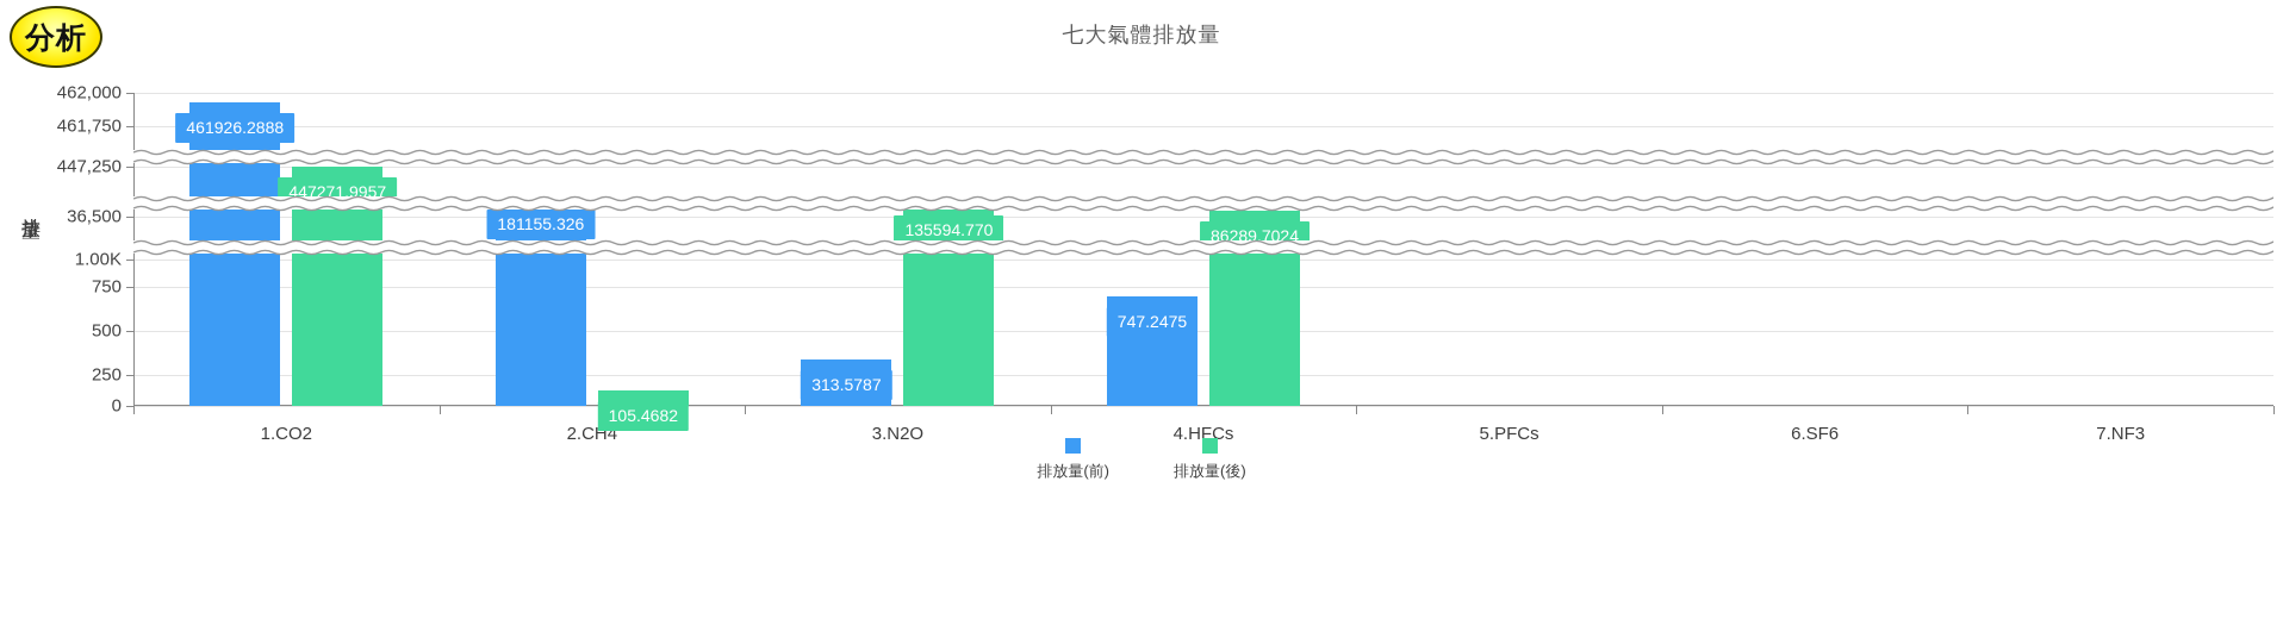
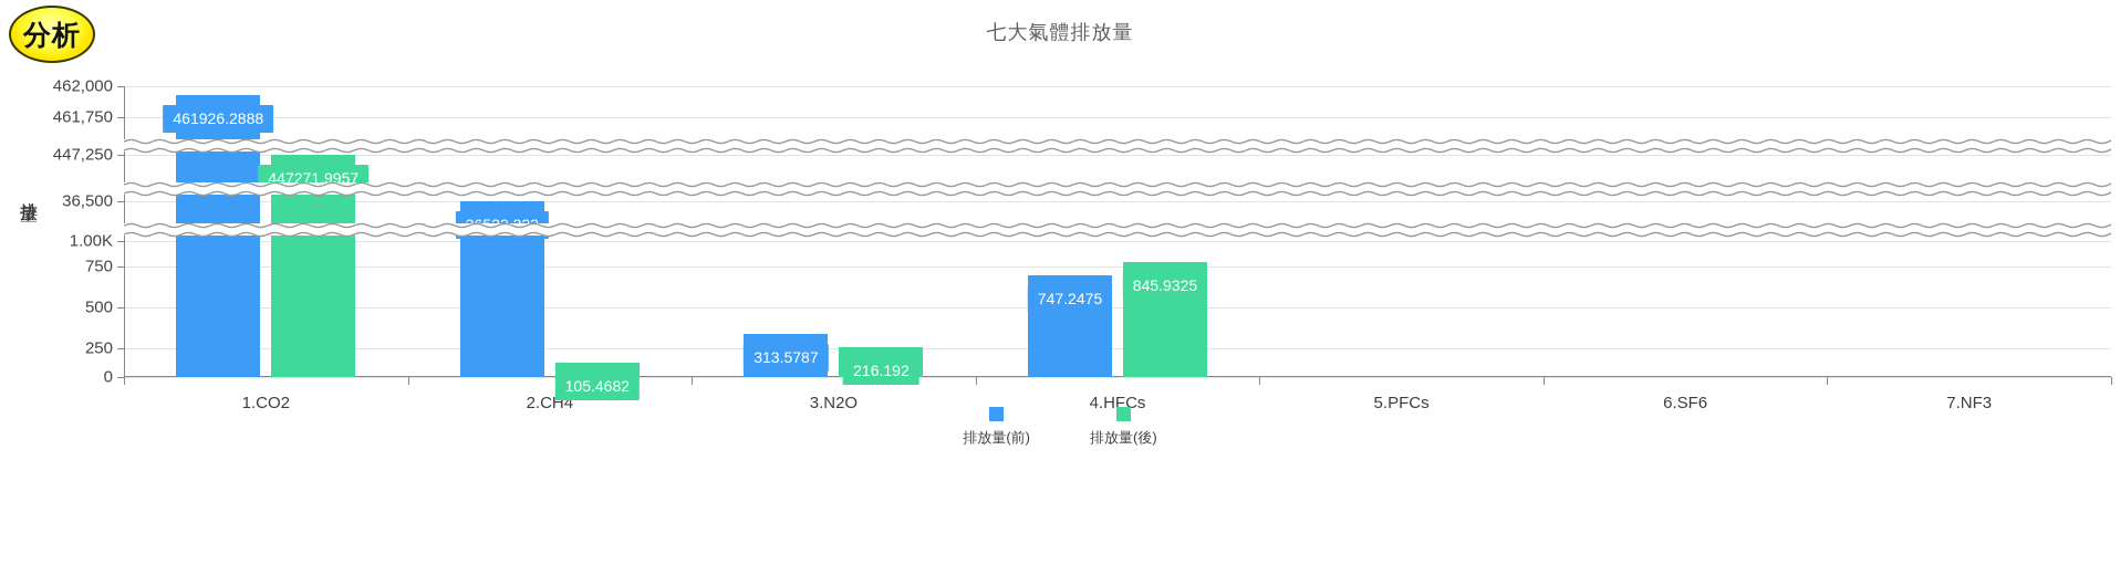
排放量(前)/2.CH4: 181155.326 -> 36522.322
排放量(後)/3.N2O: 135594.770 -> 216.192
排放量(後)/4.HFCs: 86289.7024 -> 845.9325
